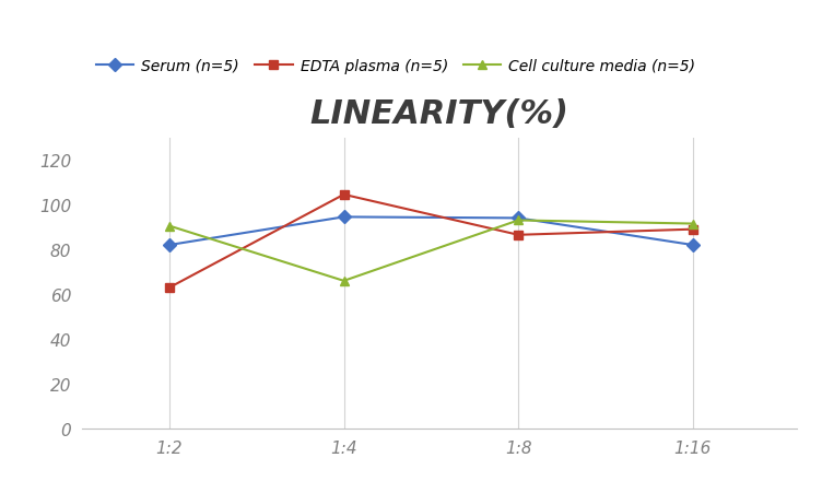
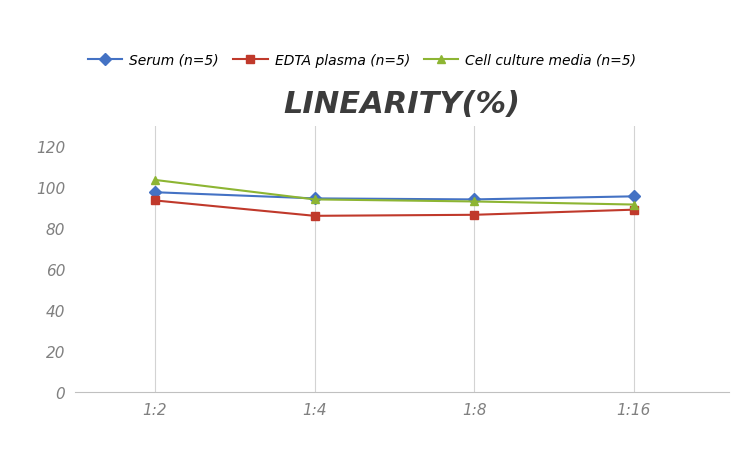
Serum (n=5)/1:2: 82.0 -> 97.5
EDTA plasma (n=5)/1:2: 63.0 -> 93.5
Cell culture media (n=5)/1:2: 90.5 -> 103.5
EDTA plasma (n=5)/1:4: 104.5 -> 86.0
Cell culture media (n=5)/1:4: 66.0 -> 94.0
Serum (n=5)/1:16: 82.0 -> 95.5
